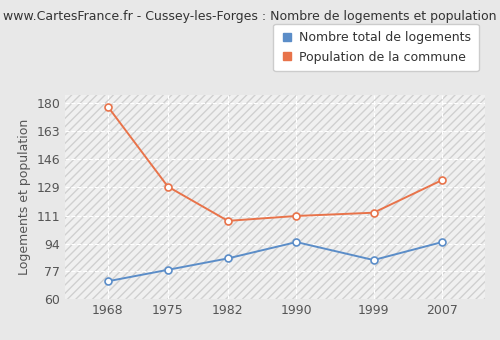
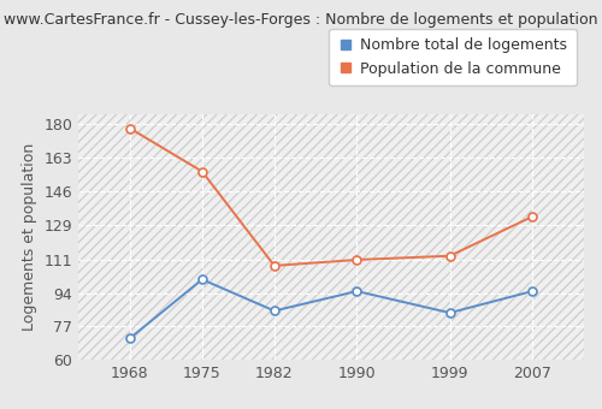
Nombre total de logements/1975: 78 -> 101
Population de la commune/1975: 129 -> 156
